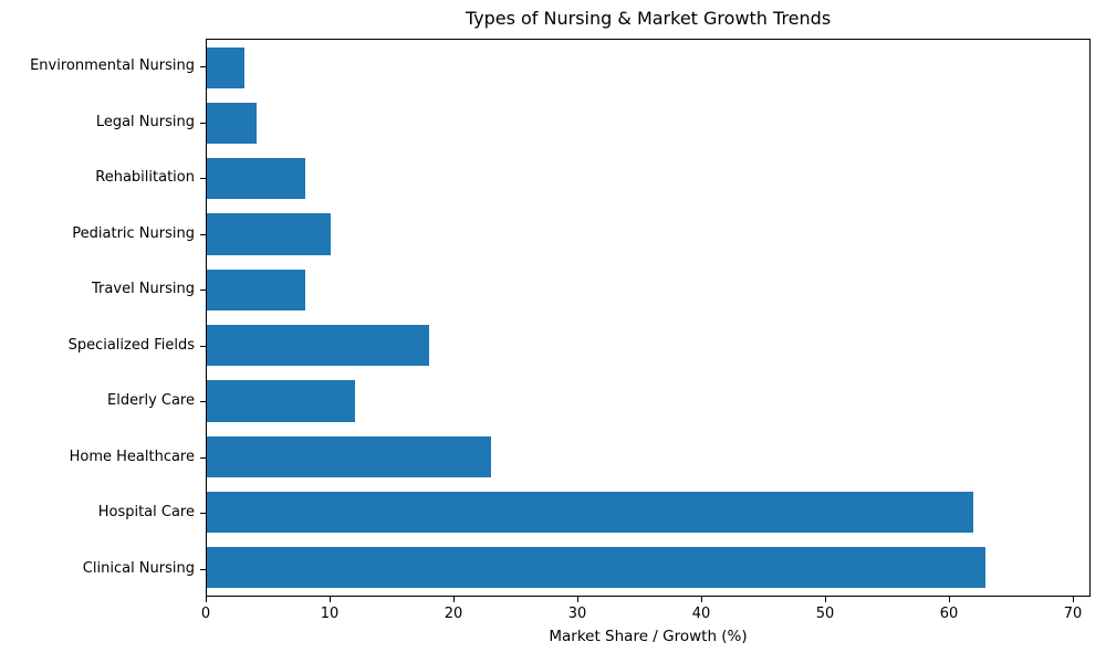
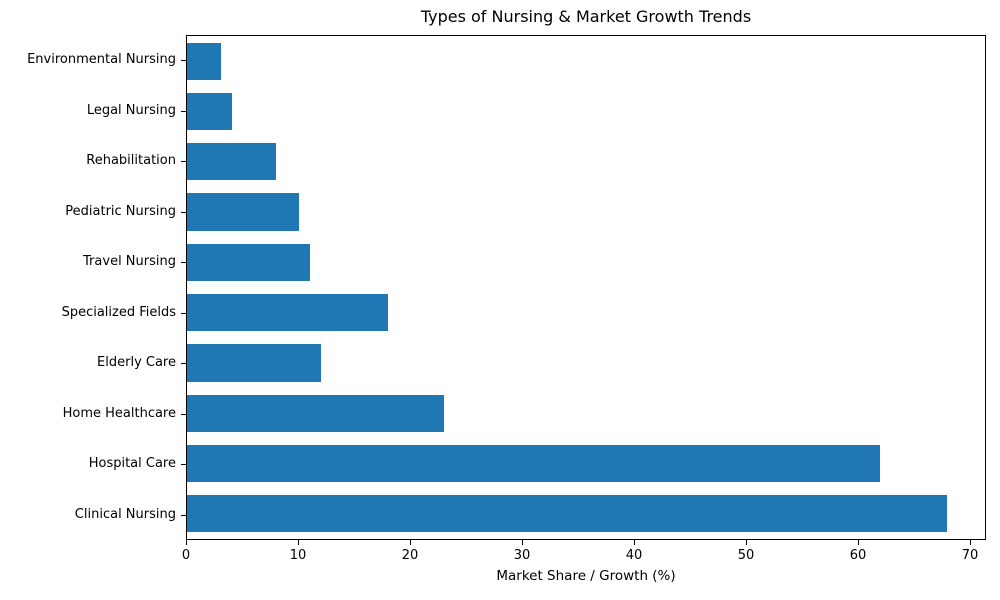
Travel Nursing: 8 -> 11
Clinical Nursing: 63 -> 68
